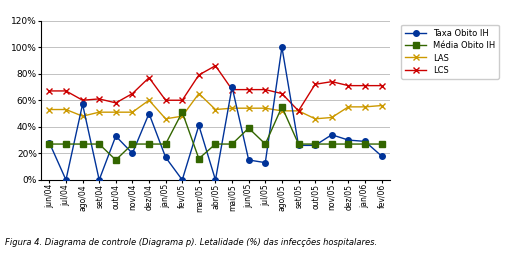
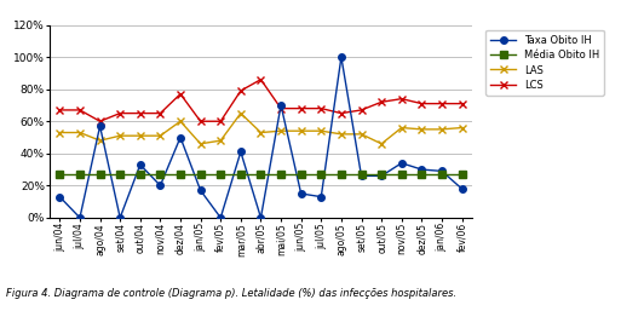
Taxa Obito IH/jun/04: 28% -> 13%
LCS/set/04: 61% -> 65%
Média Obito IH/out/04: 15% -> 27%
LCS/out/04: 58% -> 65%
Média Obito IH/fev/05: 51% -> 27%
Média Obito IH/mar/05: 16% -> 27%
Média Obito IH/jun/05: 39% -> 27%
Média Obito IH/ago/05: 55% -> 27%
LCS/set/05: 52% -> 67%
LAS/nov/05: 47% -> 56%
